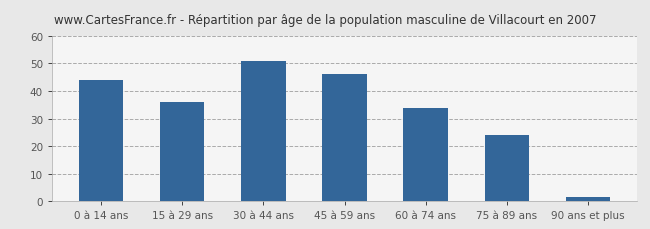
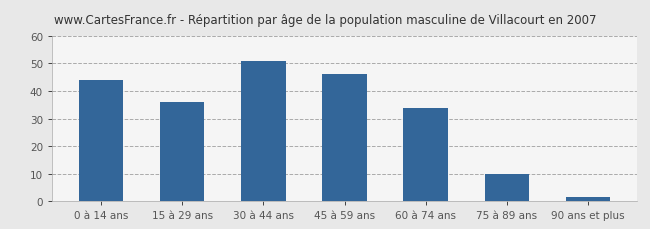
75 à 89 ans: 24.0 -> 10.0
